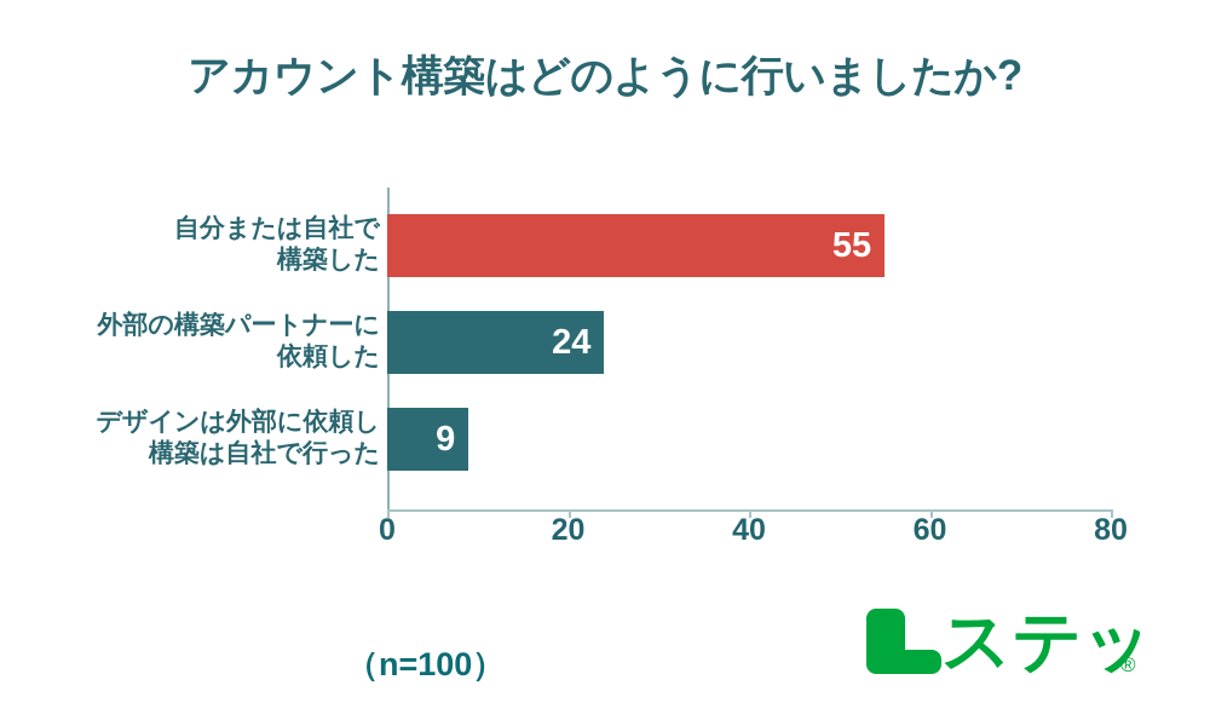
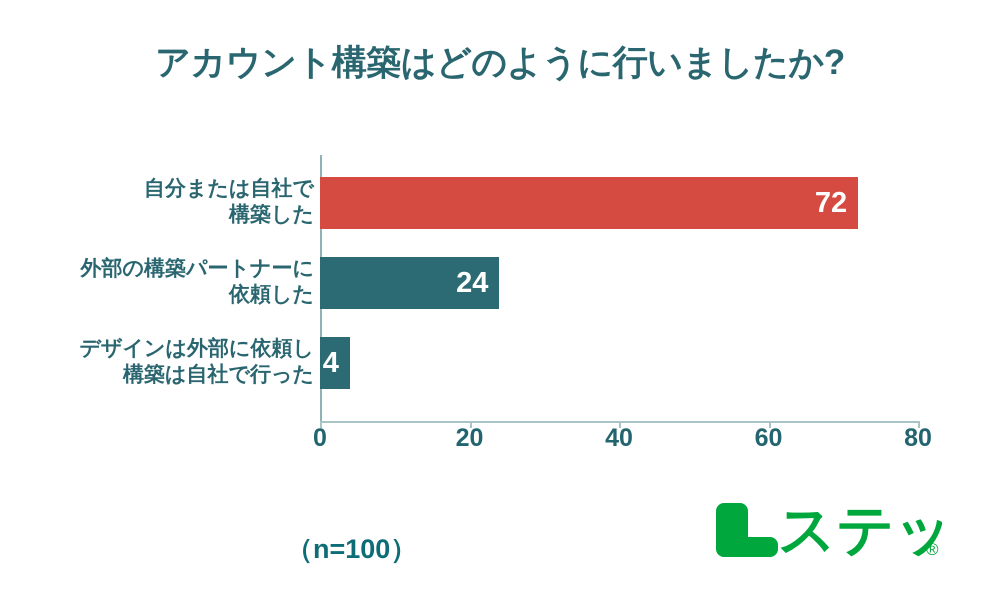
自分または自社で 構築した: 55 -> 72
デザインは外部に依頼し 構築は自社で行った: 9 -> 4
